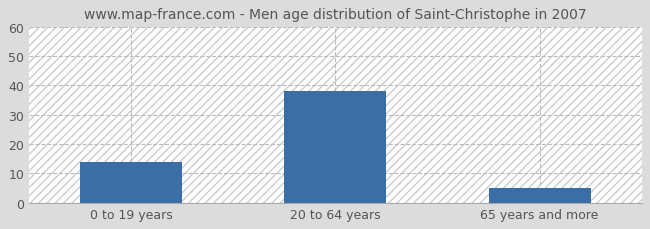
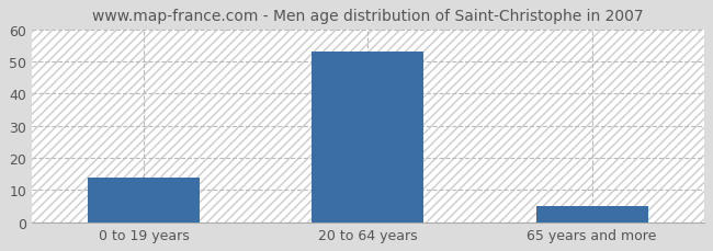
20 to 64 years: 38 -> 53
